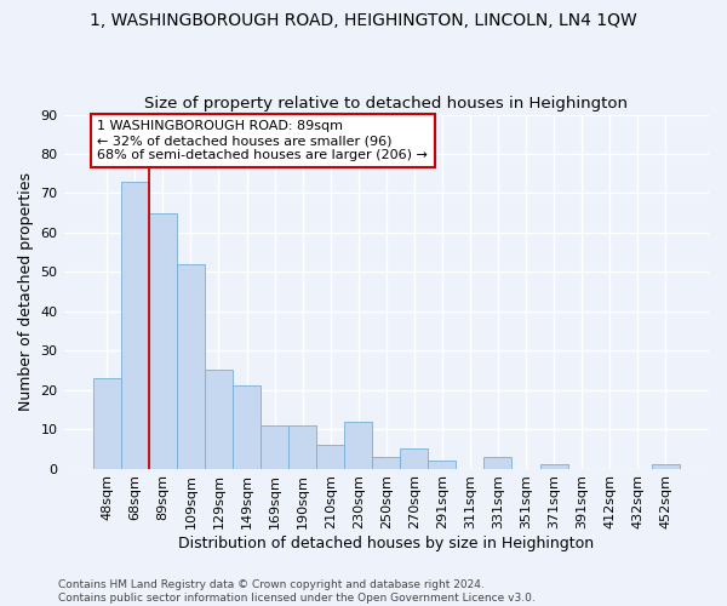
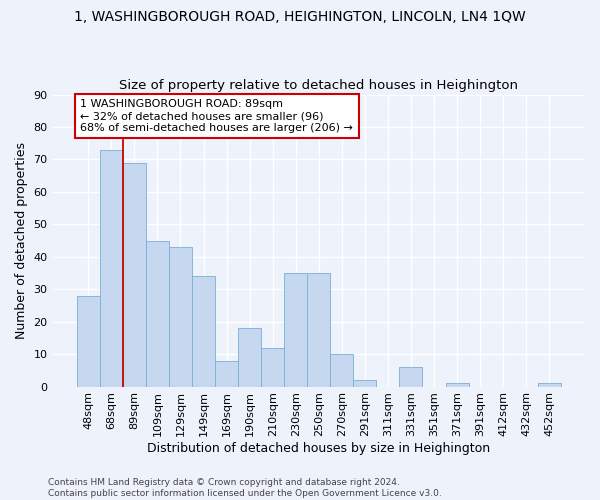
48sqm: 23 -> 28
89sqm: 65 -> 69
109sqm: 52 -> 45
129sqm: 25 -> 43
149sqm: 21 -> 34
169sqm: 11 -> 8
190sqm: 11 -> 18
210sqm: 6 -> 12
230sqm: 12 -> 35
250sqm: 3 -> 35
270sqm: 5 -> 10
331sqm: 3 -> 6
